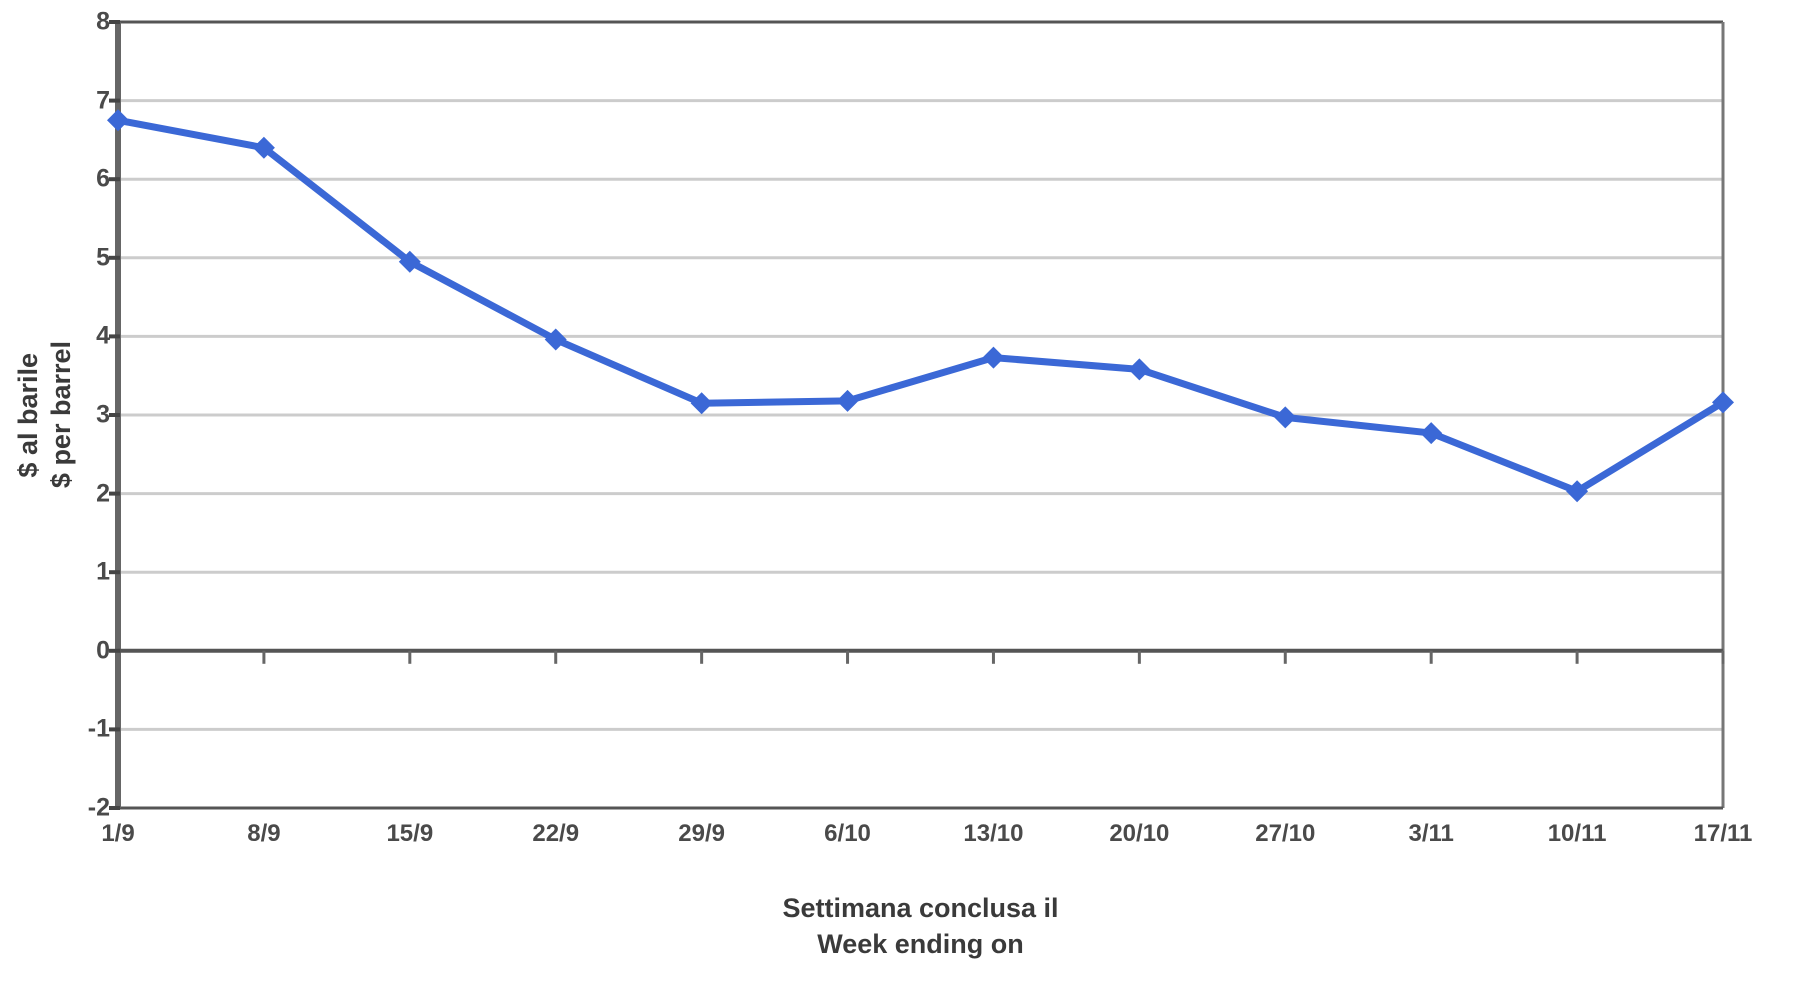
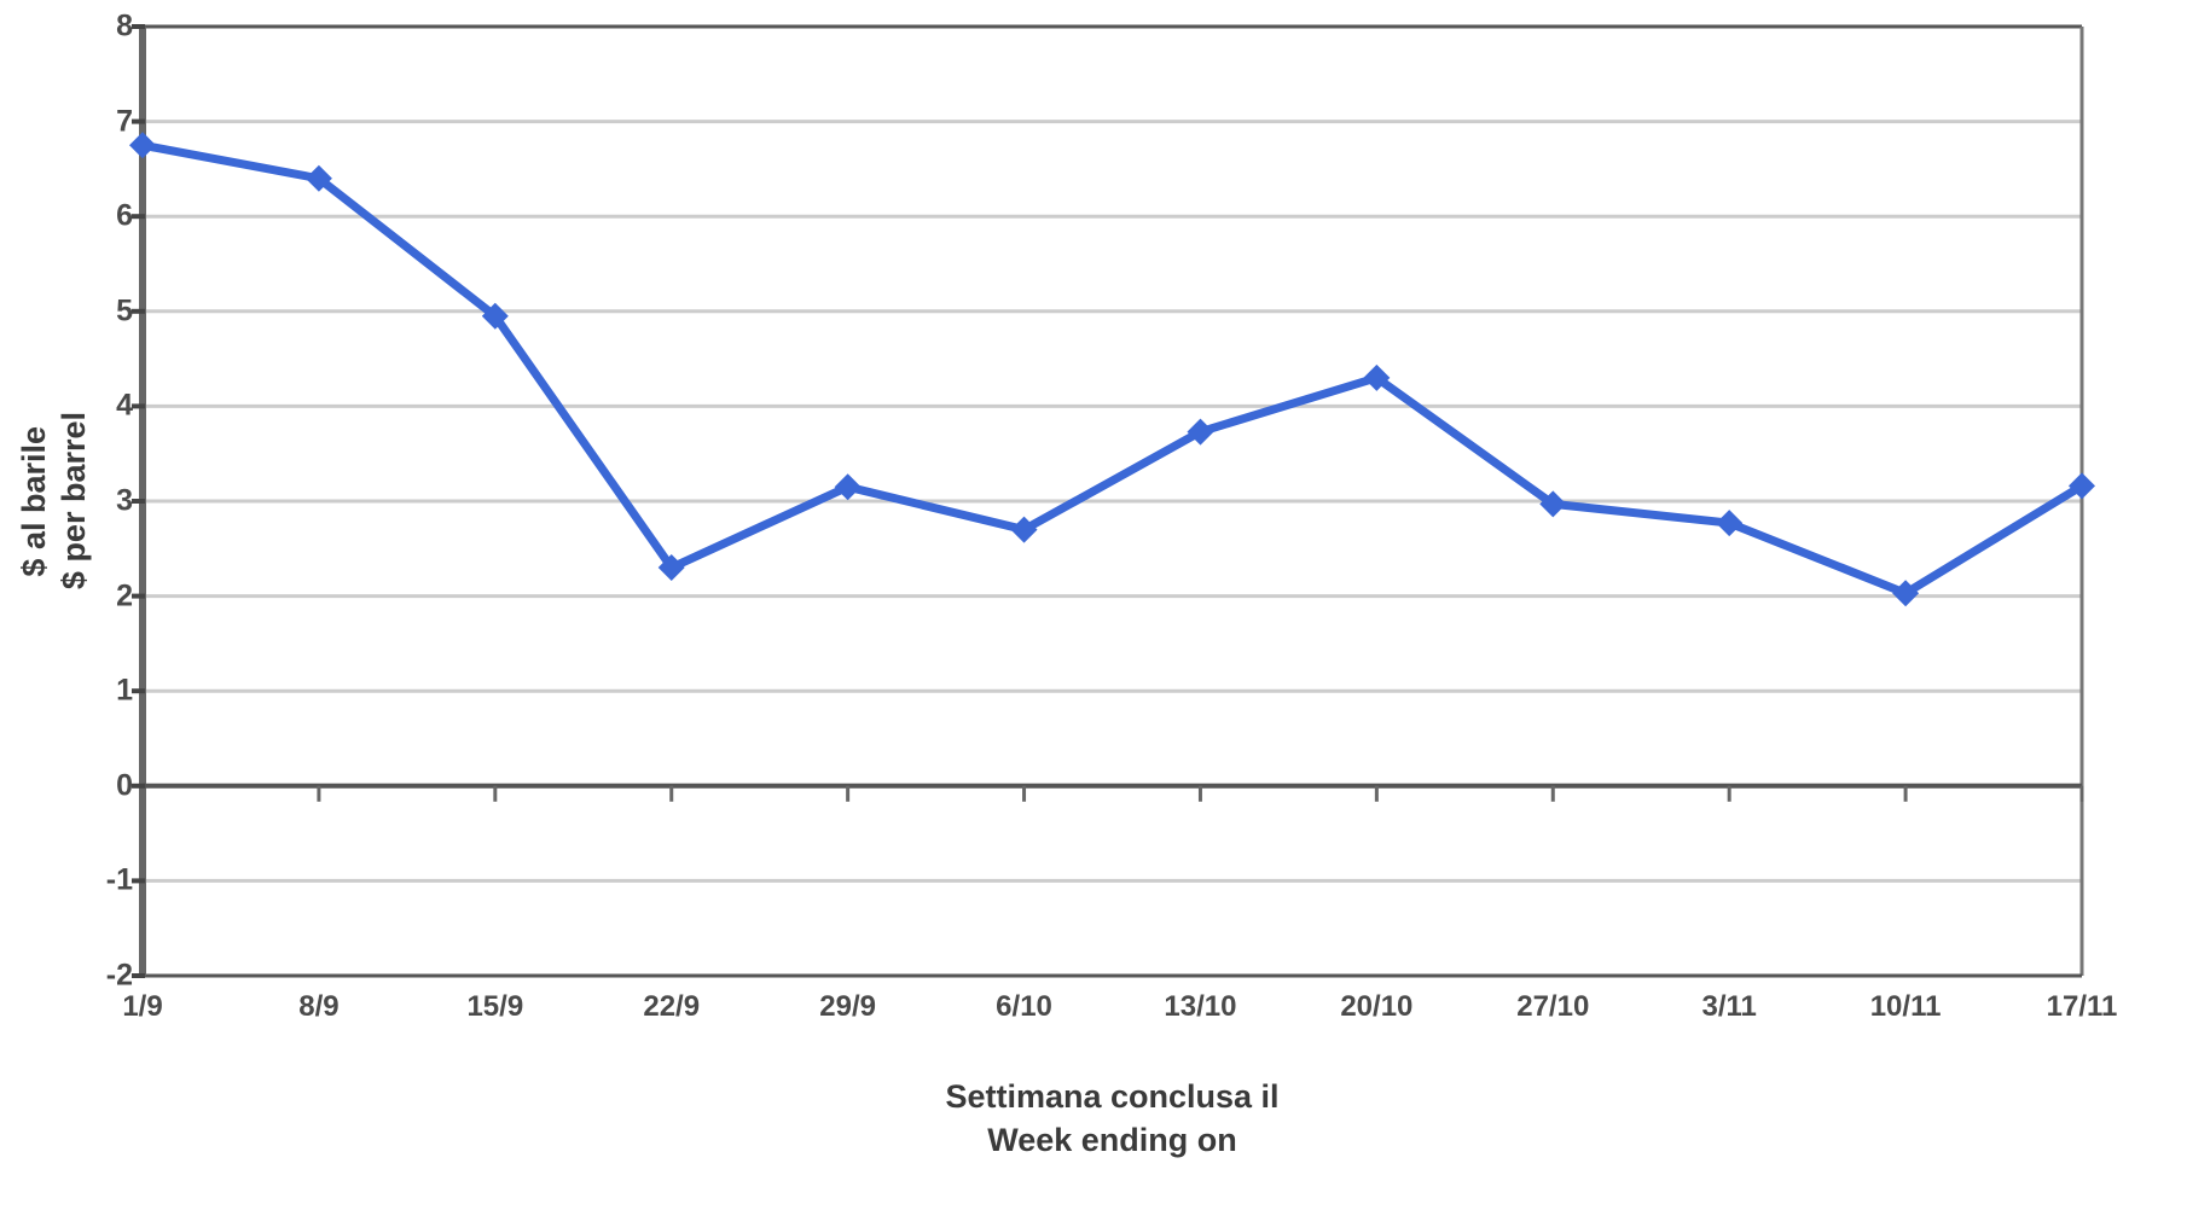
22/9: 4.0 -> 2.3
6/10: 3.2 -> 2.7
20/10: 3.6 -> 4.3
